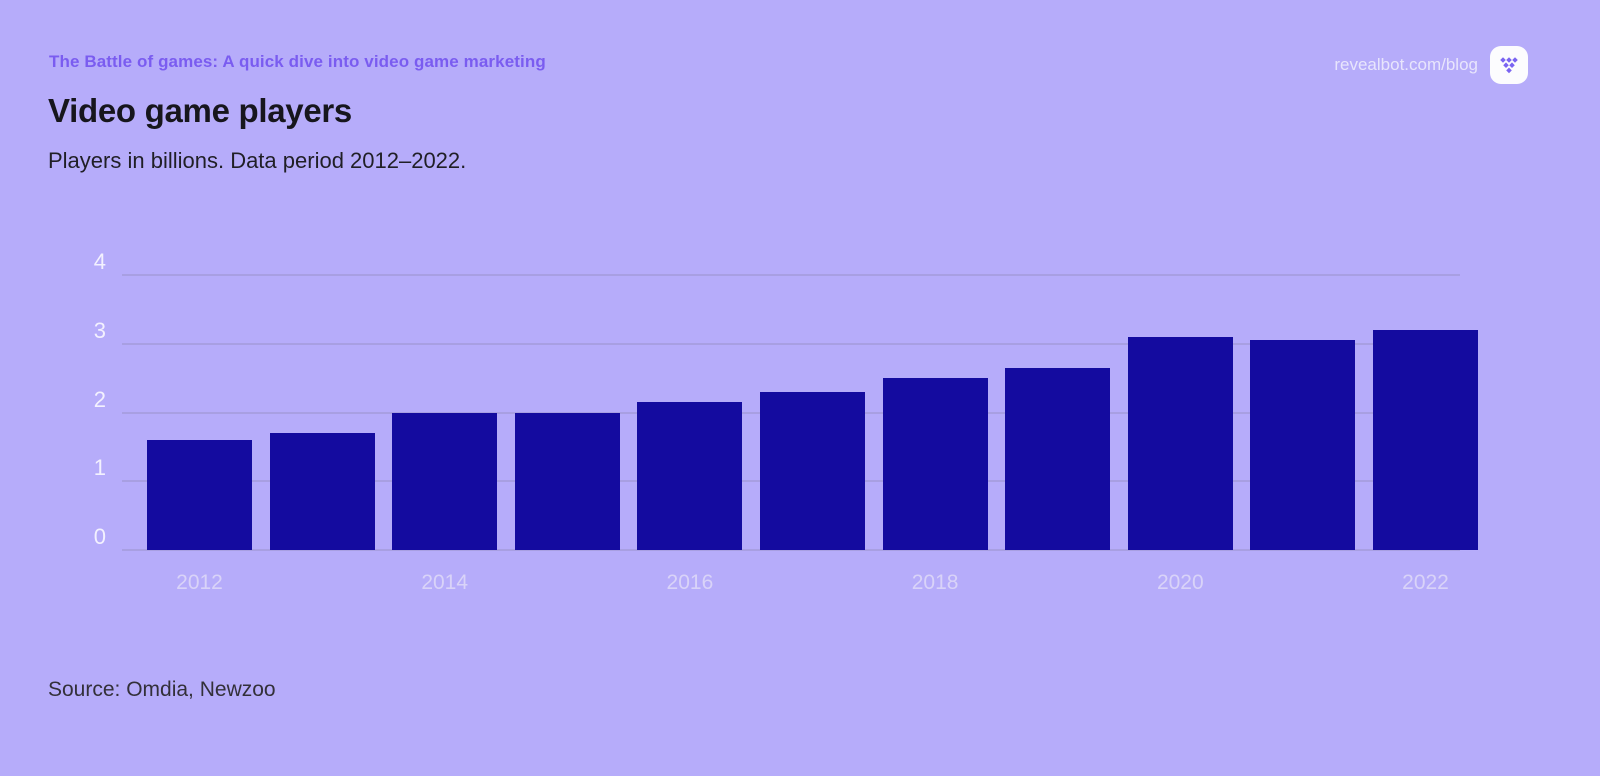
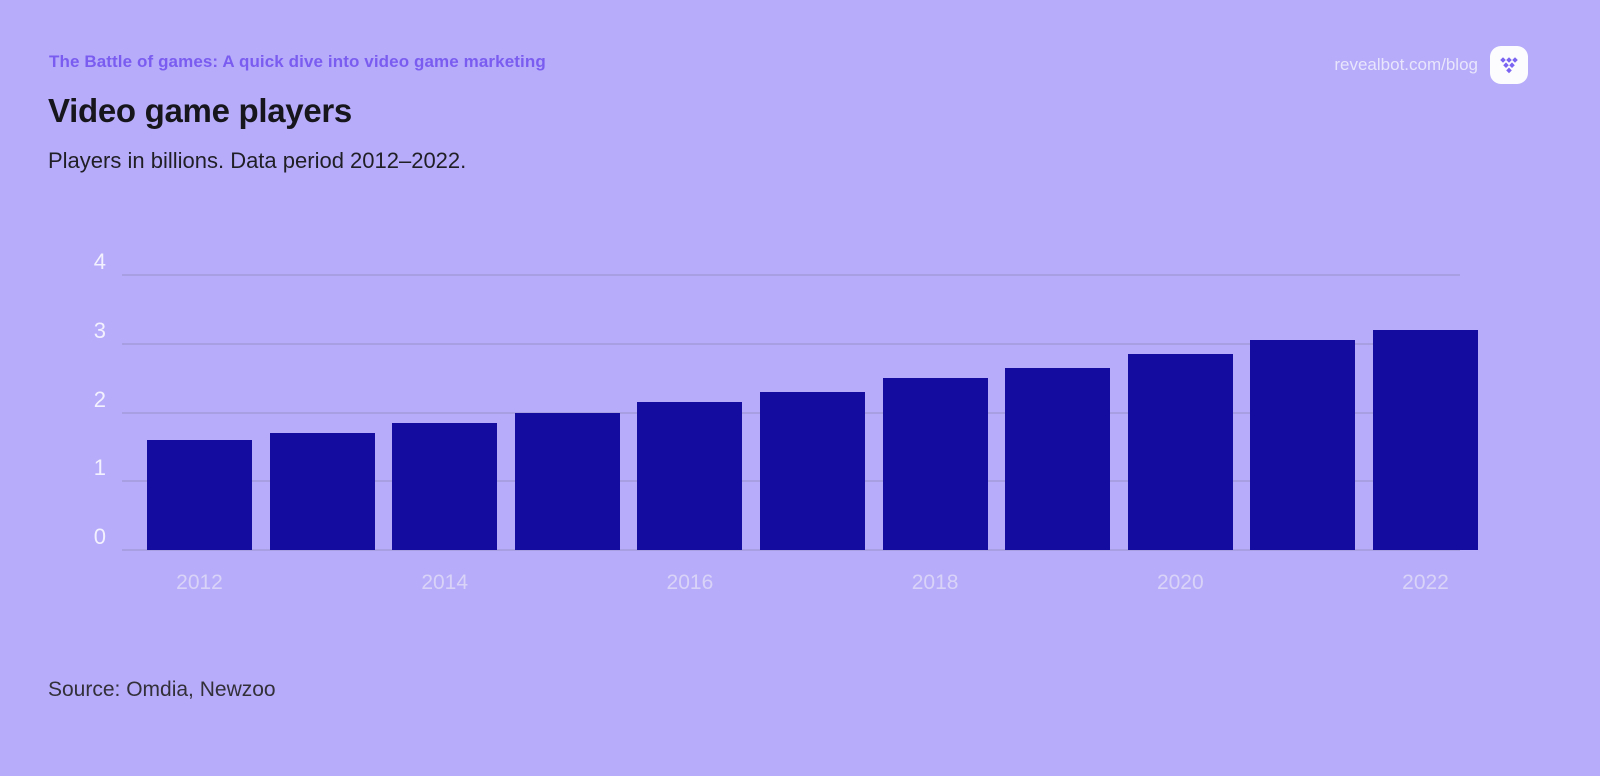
2014: 2.0 -> 1.9
2020: 3.1 -> 2.9
